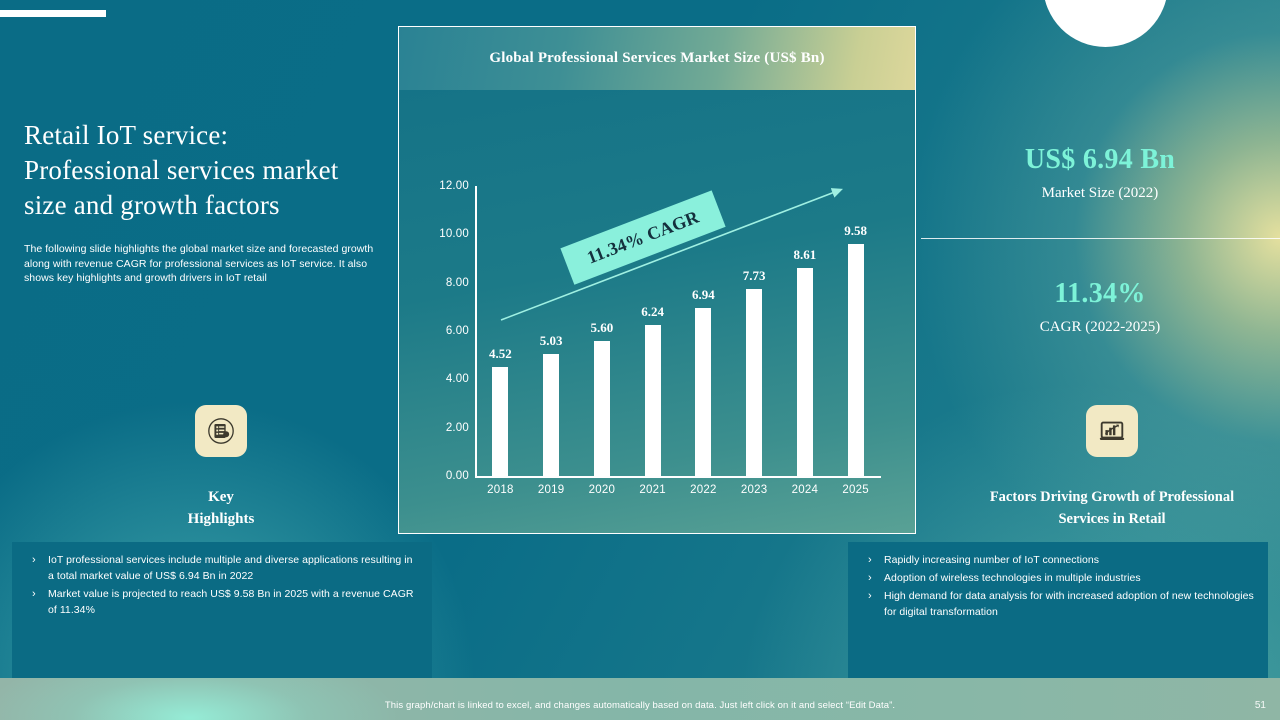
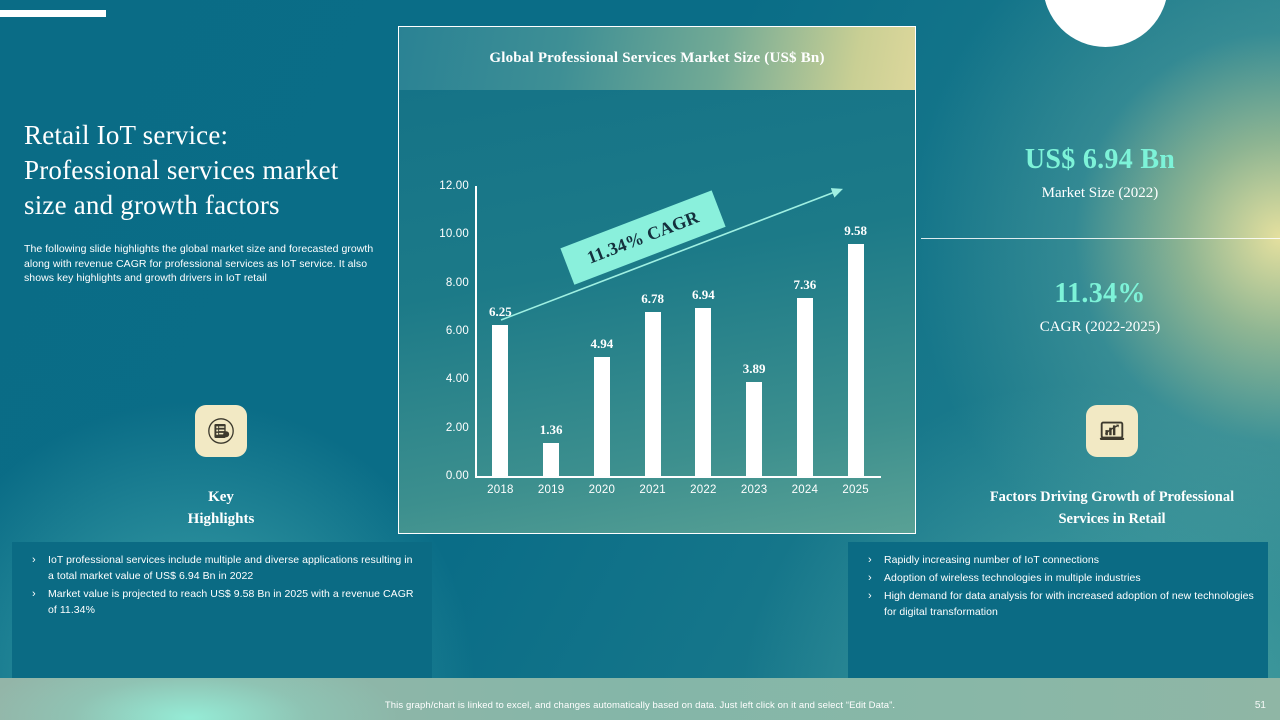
2018: 4.52 -> 6.25
2019: 5.03 -> 1.36
2020: 5.60 -> 4.94
2021: 6.24 -> 6.78
2023: 7.73 -> 3.89
2024: 8.61 -> 7.36
